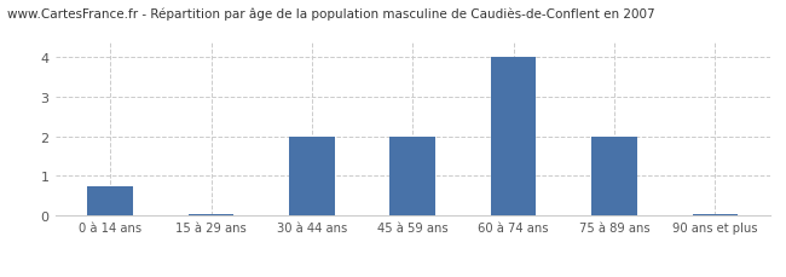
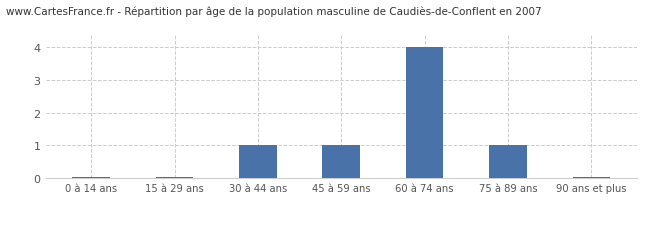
0 à 14 ans: 0.75 -> 0.04
30 à 44 ans: 2.00 -> 1.00
45 à 59 ans: 2.00 -> 1.00
75 à 89 ans: 2.00 -> 1.00
